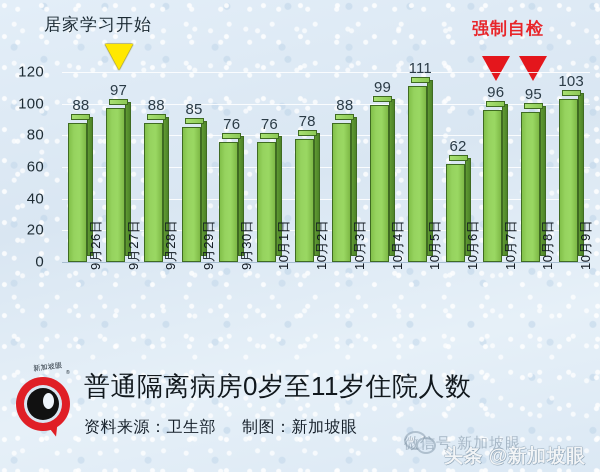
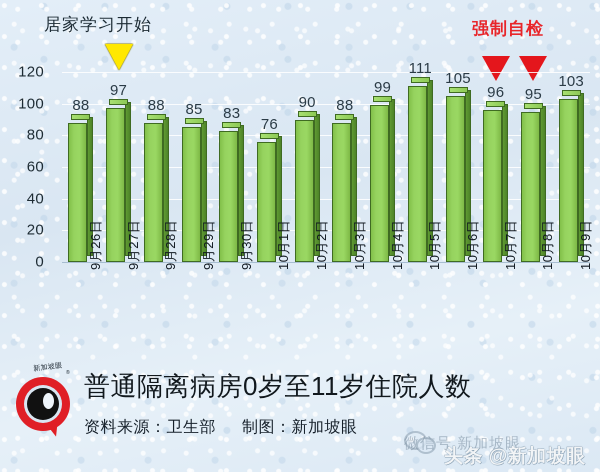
9月30日: 76 -> 83
10月2日: 78 -> 90
10月6日: 62 -> 105
